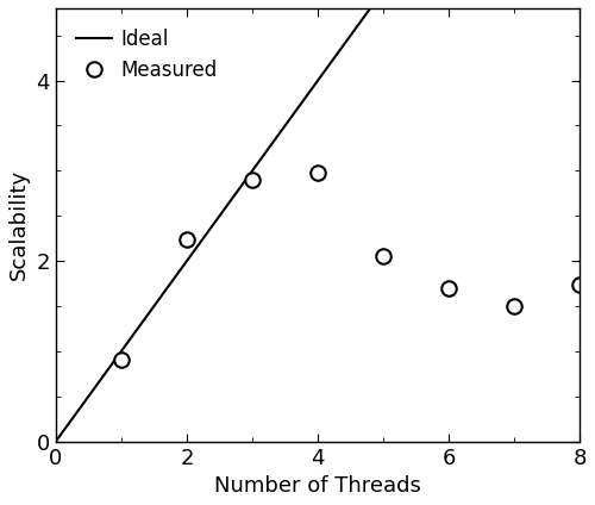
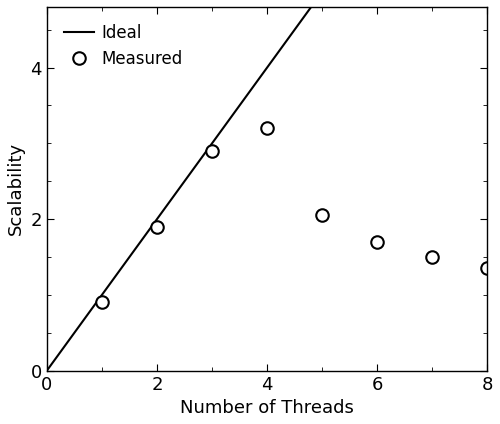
2: 2.24 -> 1.90
4: 2.98 -> 3.20
8: 1.74 -> 1.35
